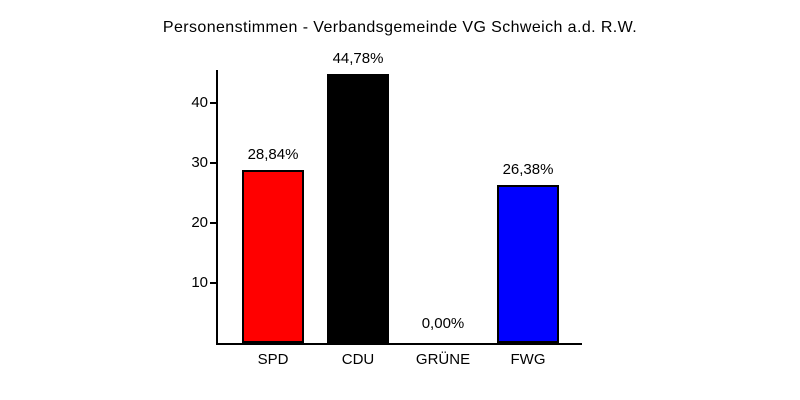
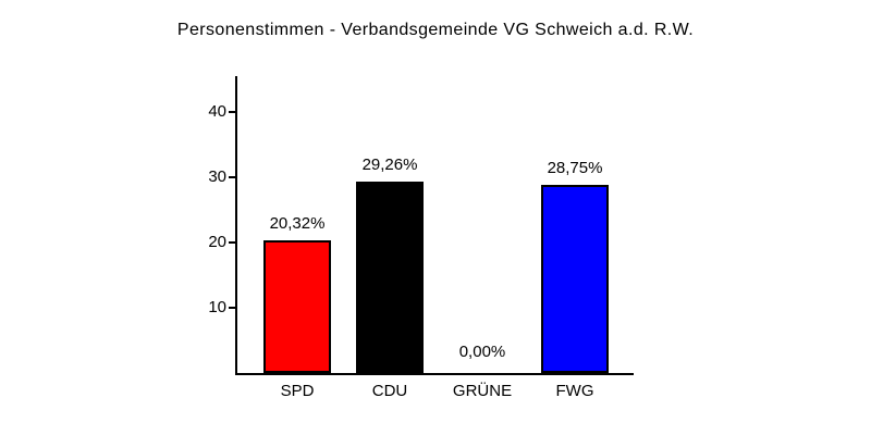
SPD: 28,84% -> 20,32%
CDU: 44,78% -> 29,26%
FWG: 26,38% -> 28,75%
